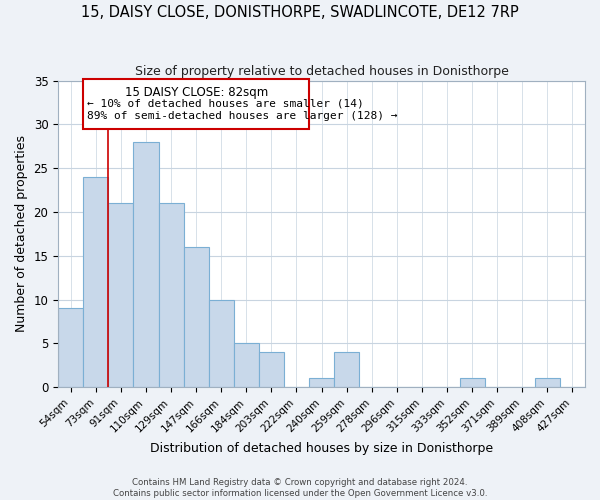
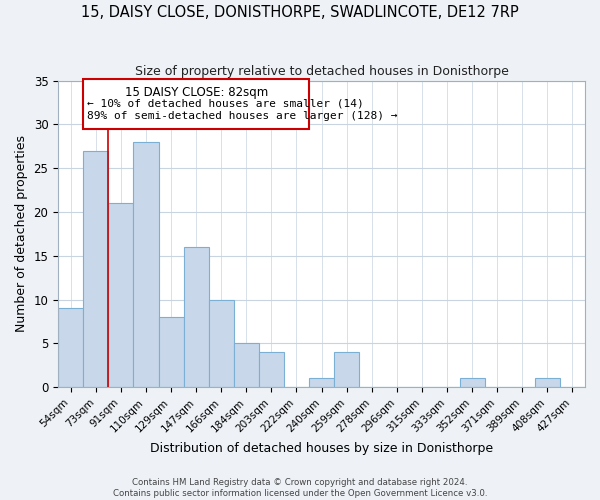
73sqm: 24 -> 27
129sqm: 21 -> 8
